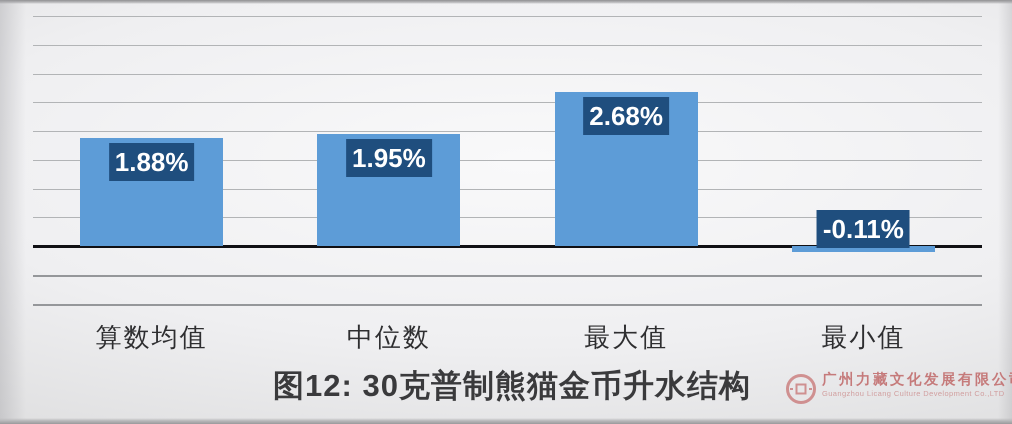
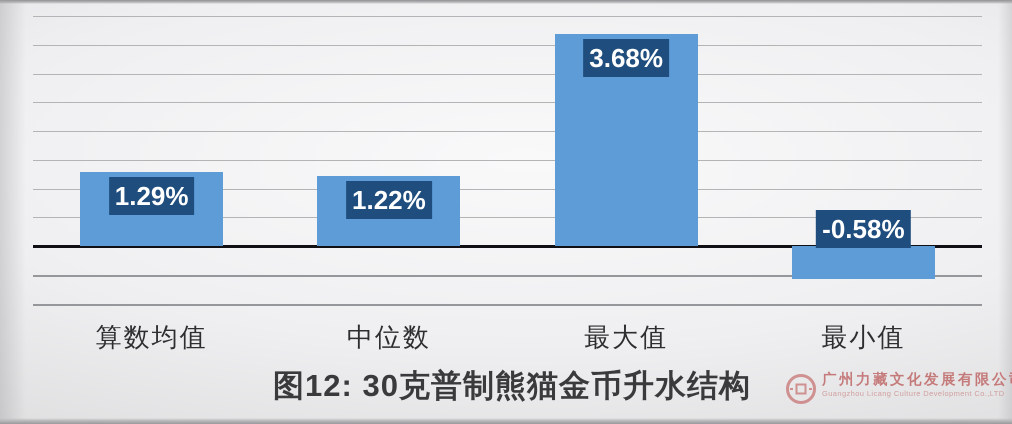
算数均值: 1.88% -> 1.29%
中位数: 1.95% -> 1.22%
最大值: 2.68% -> 3.68%
最小值: -0.11% -> -0.58%
